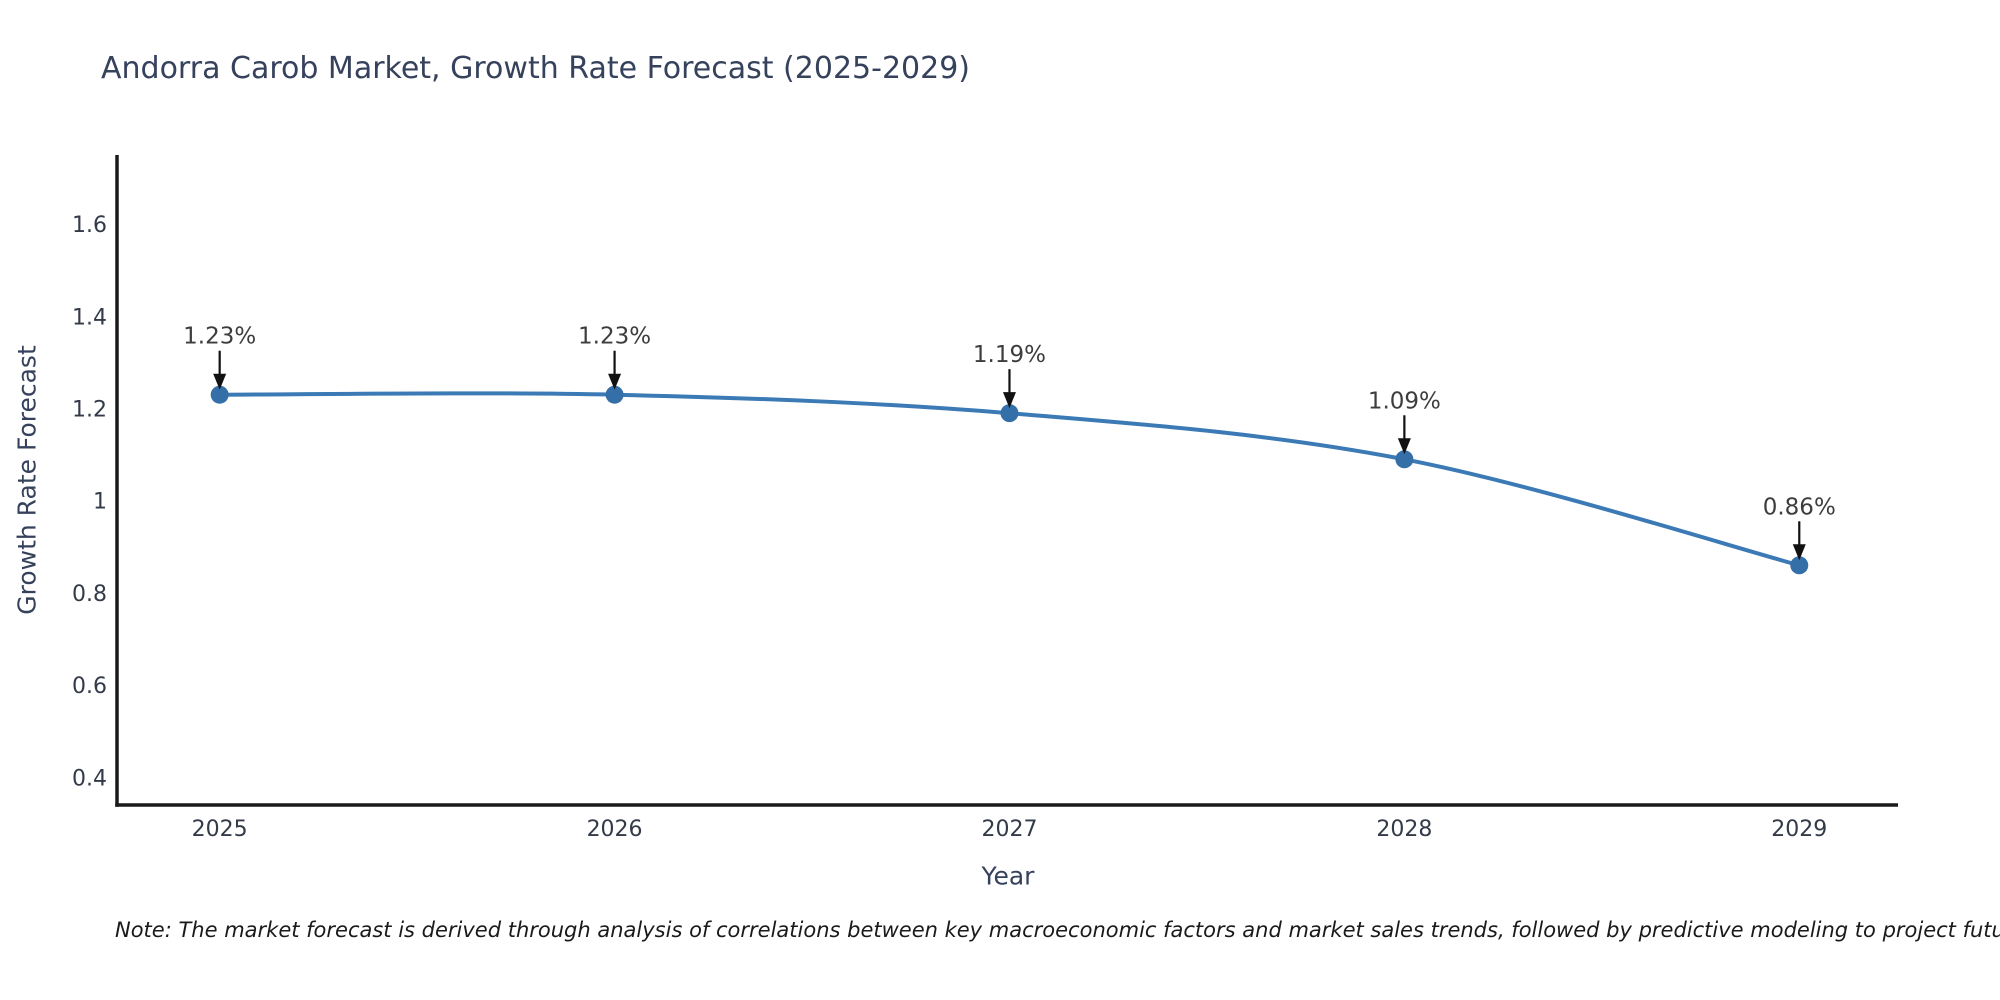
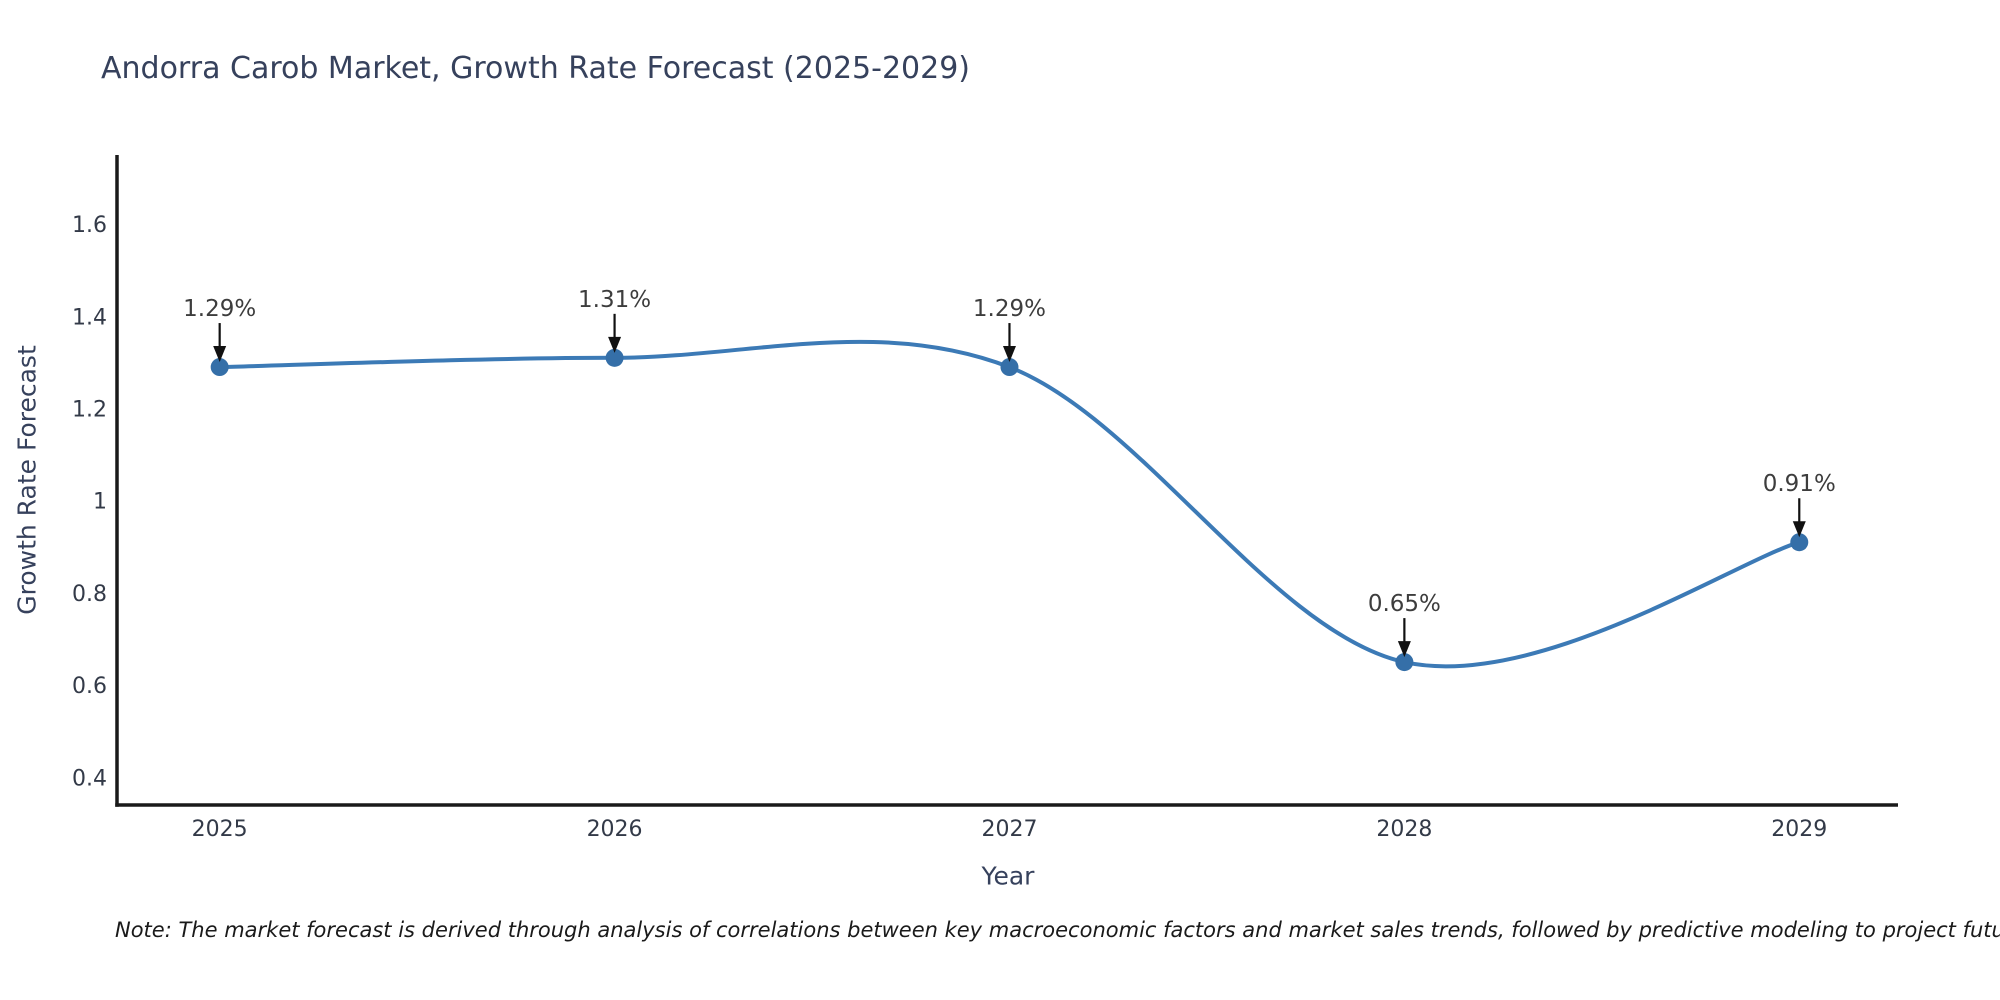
2025: 1.23% -> 1.29%
2026: 1.23% -> 1.31%
2027: 1.19% -> 1.29%
2028: 1.09% -> 0.65%
2029: 0.86% -> 0.91%
